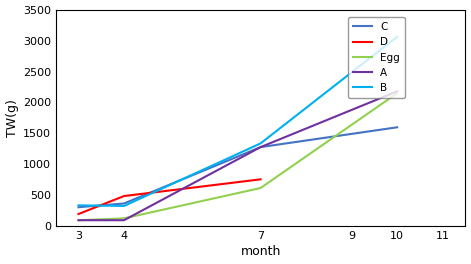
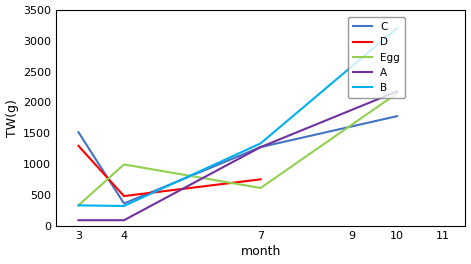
C/3: 310 -> 1520
D/3: 200 -> 1300
Egg/3: 100 -> 340
Egg/4: 130 -> 1000
C/10: 1600 -> 1780
B/10: 3060 -> 3200
